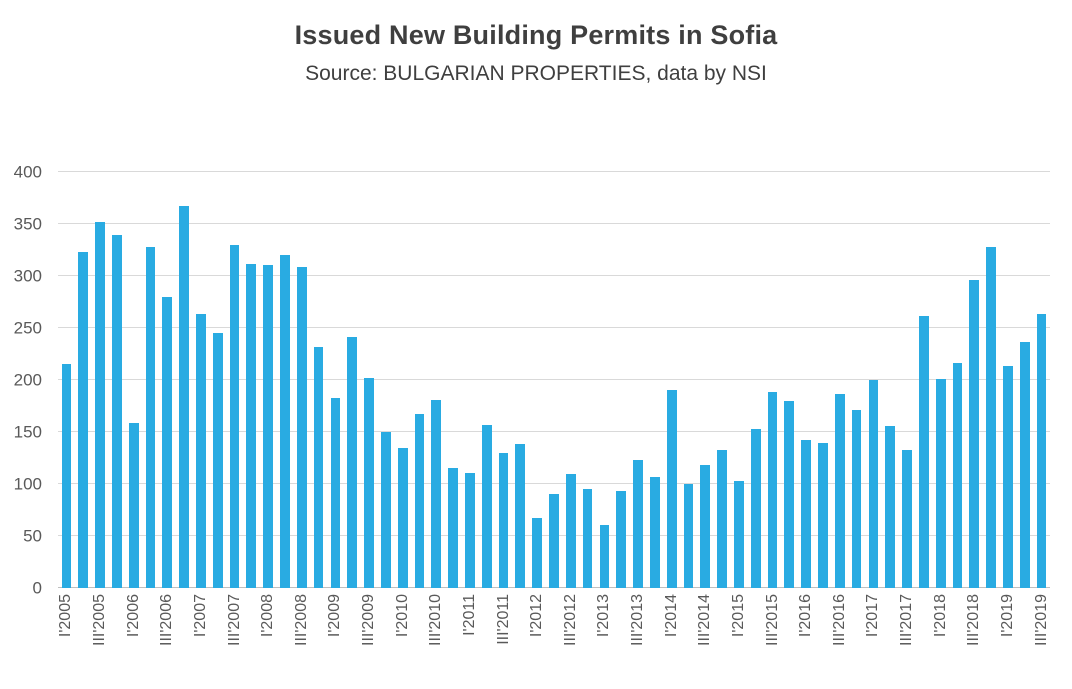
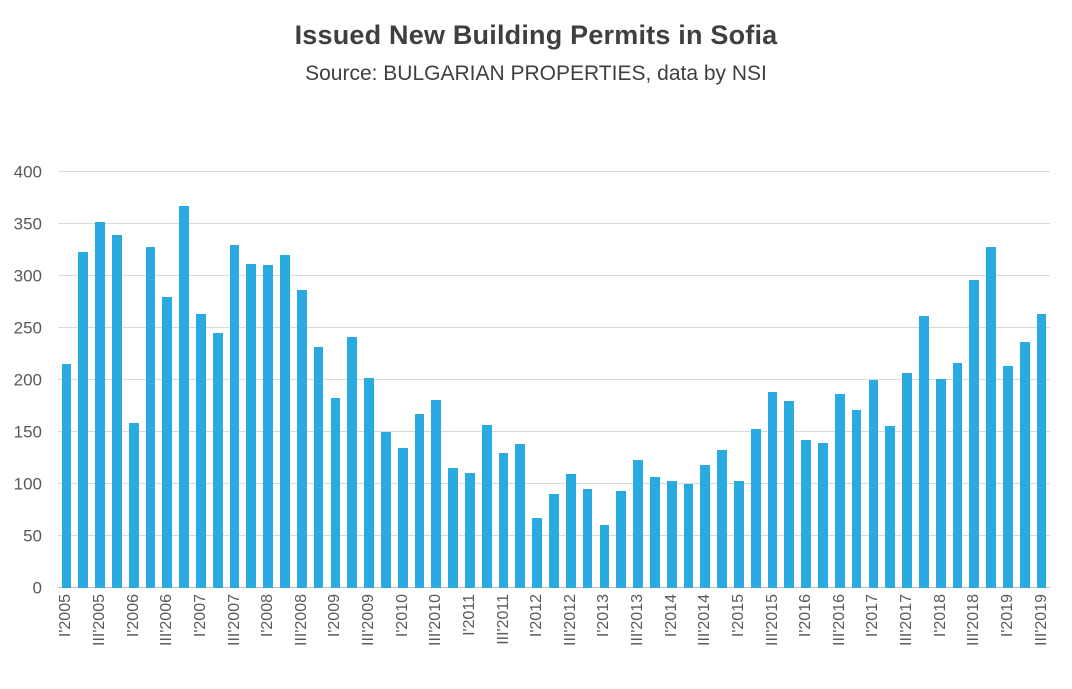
III'2008: 309 -> 287
I'2014: 190 -> 103
III'2017: 133 -> 207
